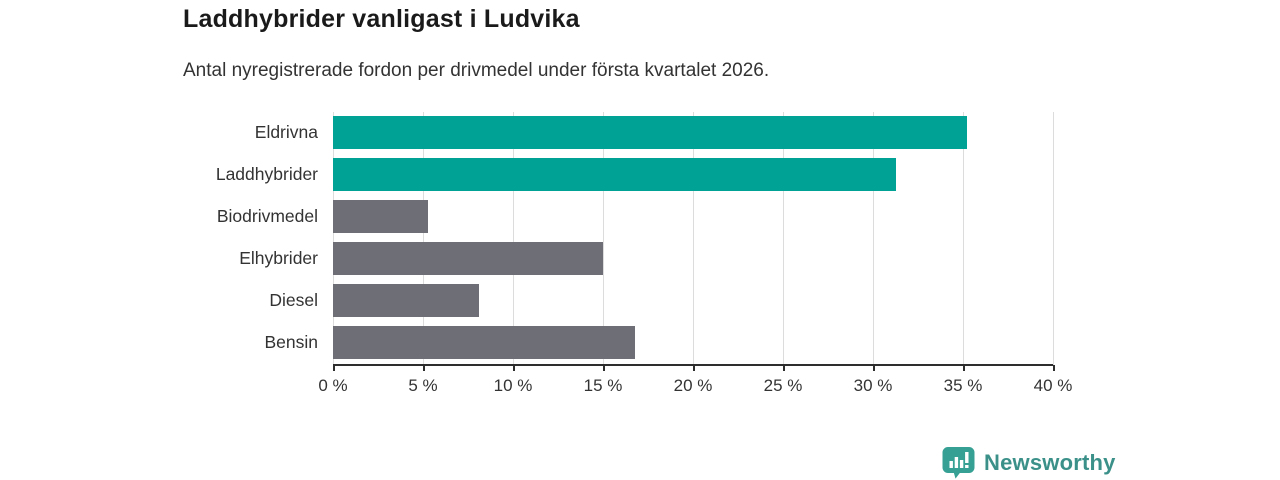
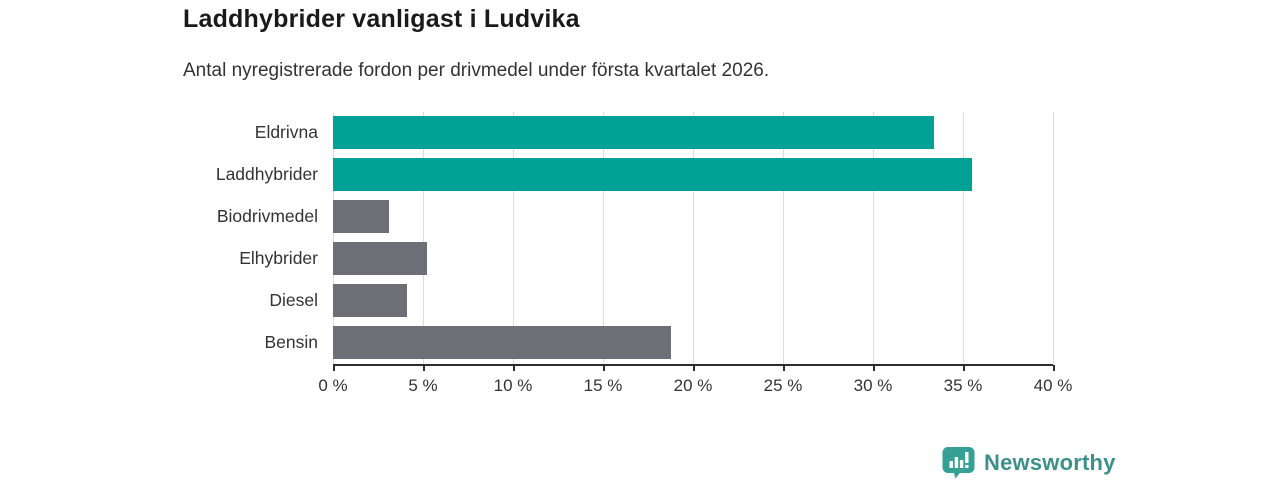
Eldrivna: 35.2% -> 33.4%
Laddhybrider: 31.3% -> 35.5%
Biodrivmedel: 5.3% -> 3.1%
Elhybrider: 15.0% -> 5.2%
Diesel: 8.1% -> 4.1%
Bensin: 16.8% -> 18.8%
